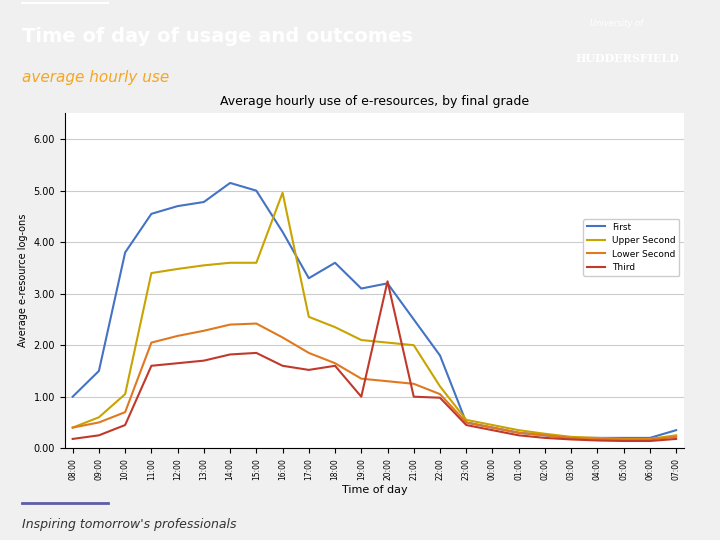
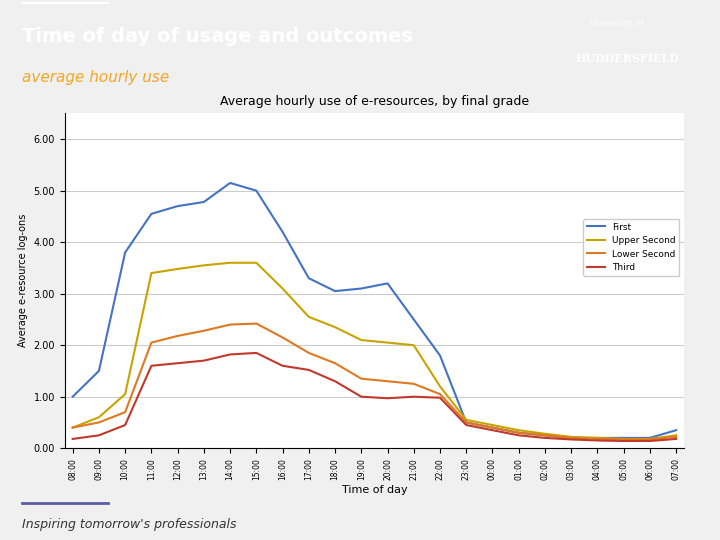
Upper Second/16:00: 4.96 -> 3.10
First/18:00: 3.60 -> 3.05
Third/18:00: 1.60 -> 1.30
Third/20:00: 3.24 -> 0.97
